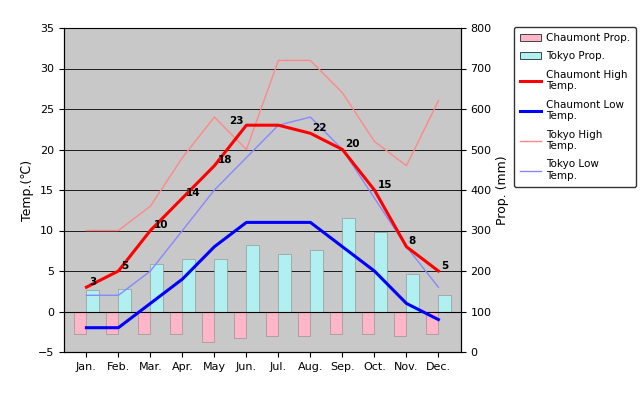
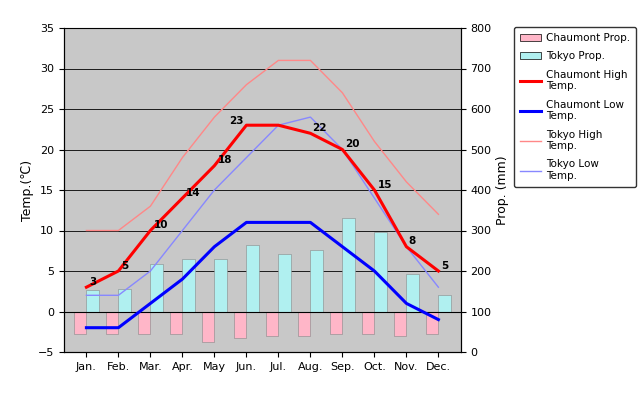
Tokyo High Temp./Jun.: 20 -> 28
Tokyo High Temp./Nov.: 18 -> 16
Tokyo High Temp./Dec.: 26 -> 12
